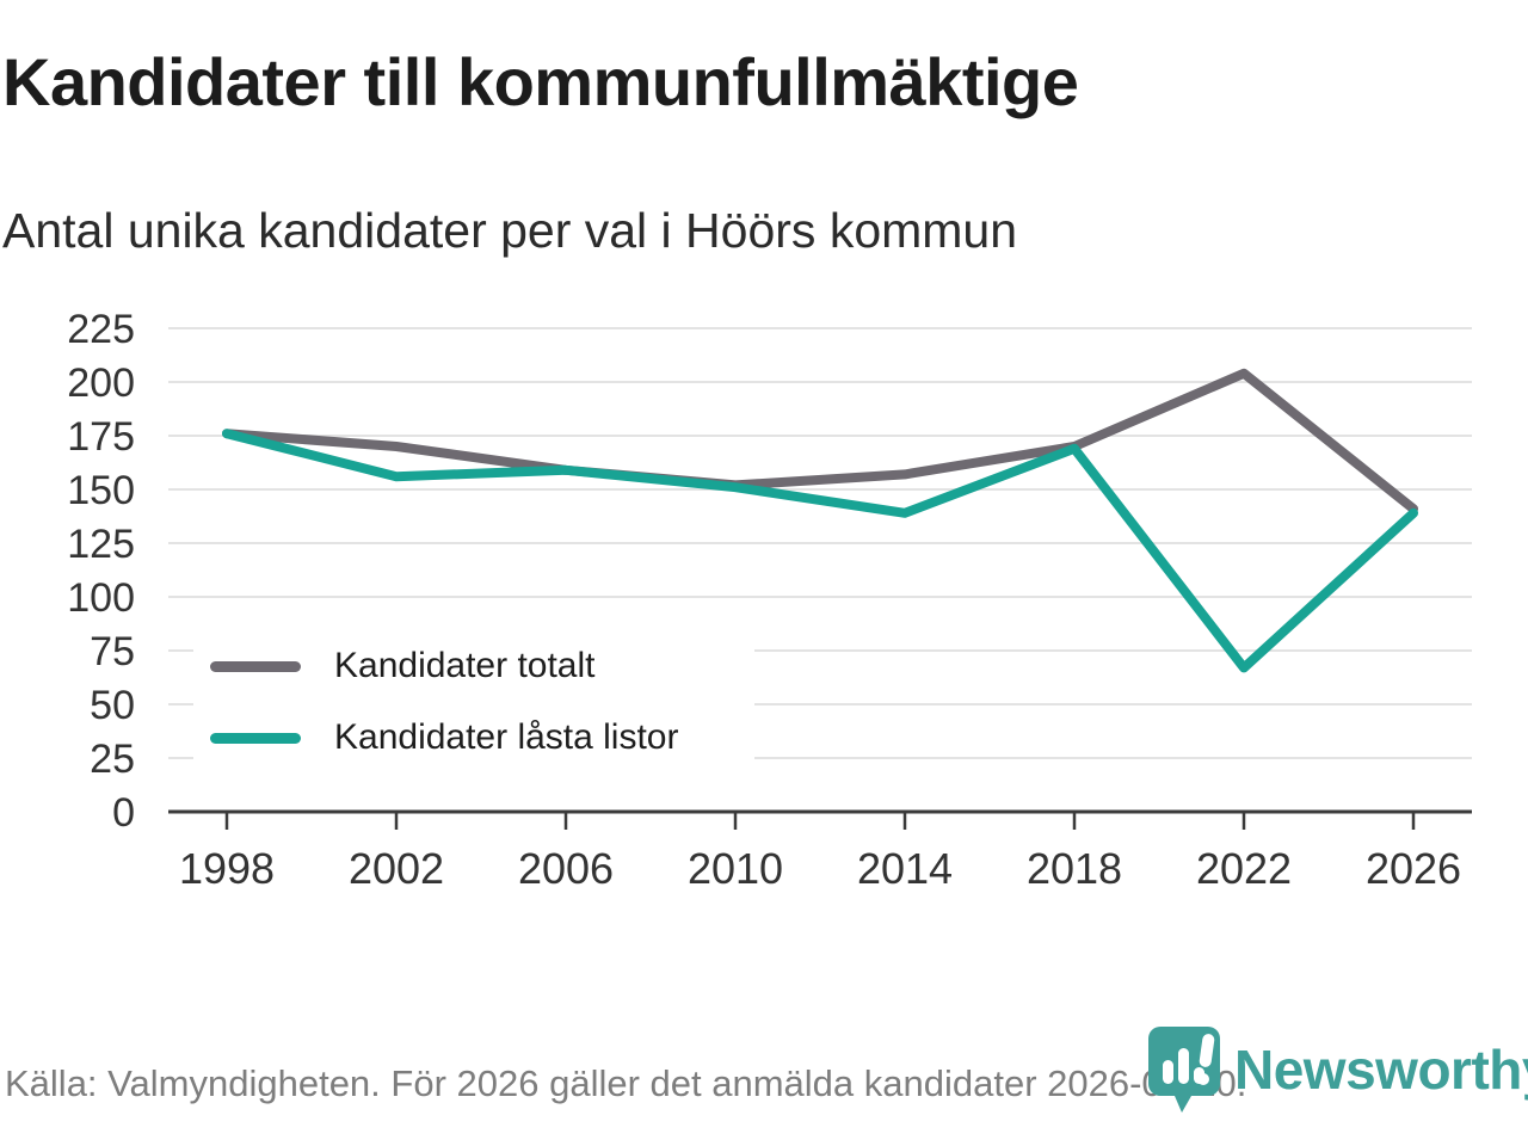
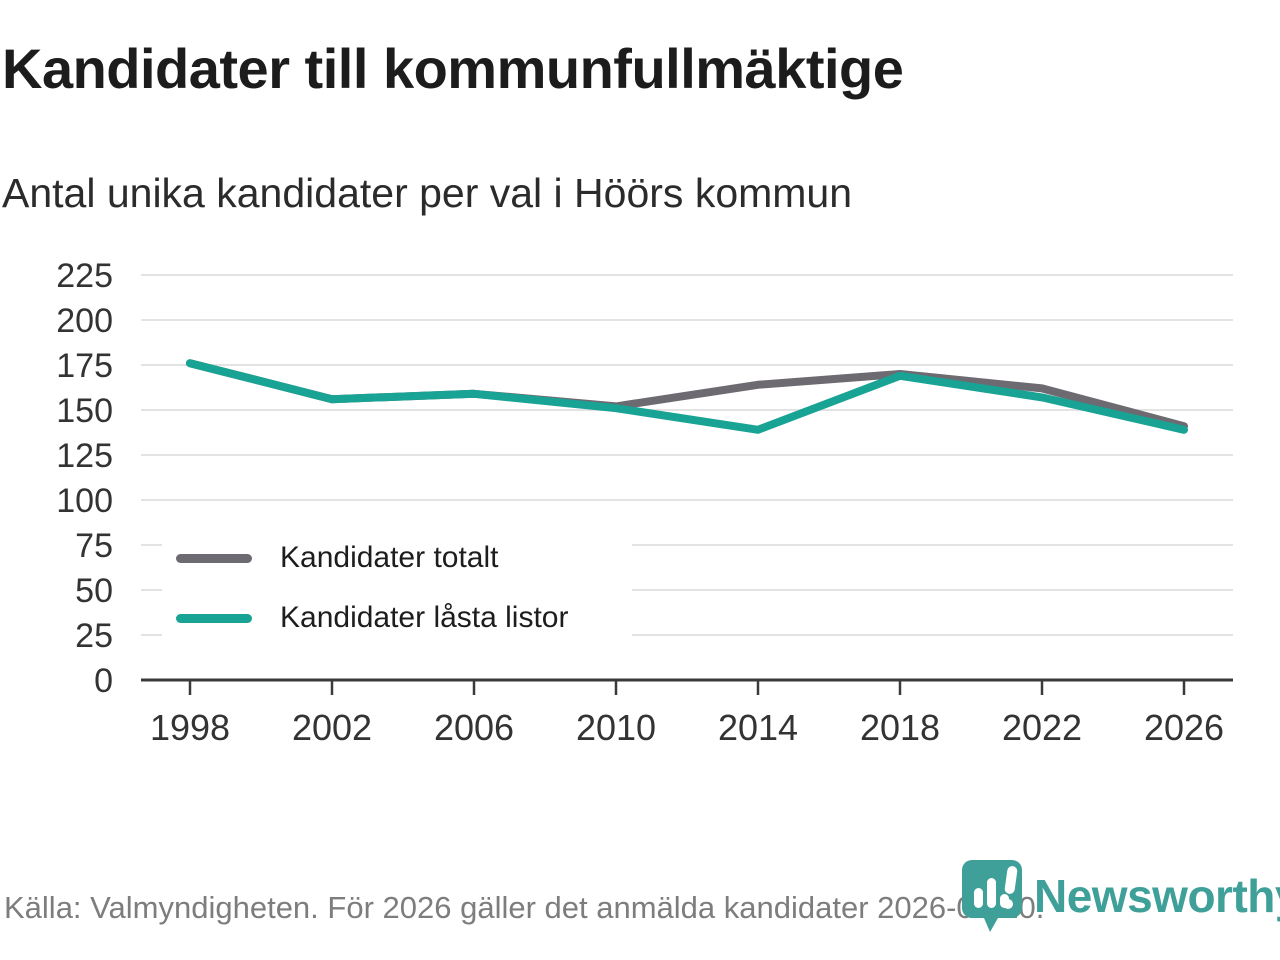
Kandidater totalt/2002: 170 -> 156
Kandidater totalt/2014: 157 -> 164
Kandidater totalt/2022: 204 -> 162
Kandidater låsta listor/2022: 67 -> 157
